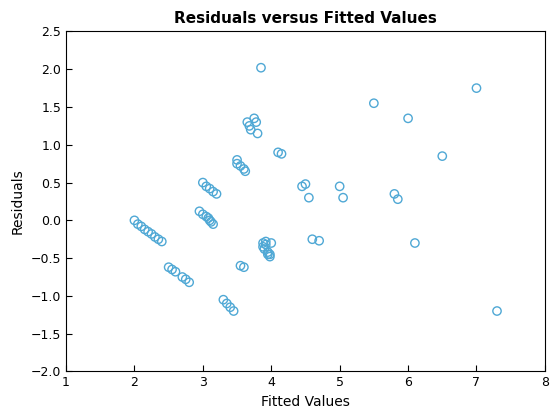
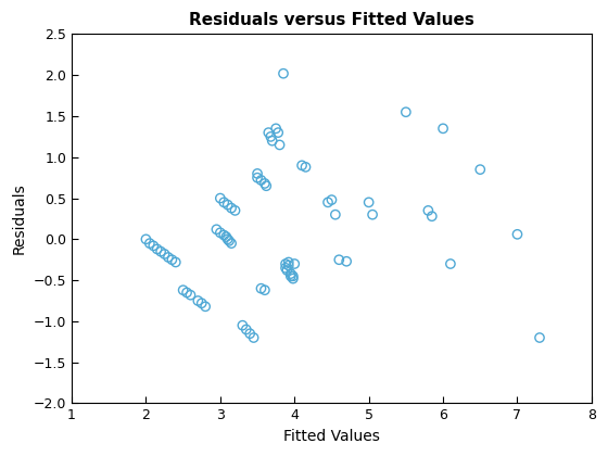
7: 1.75 -> 0.06
